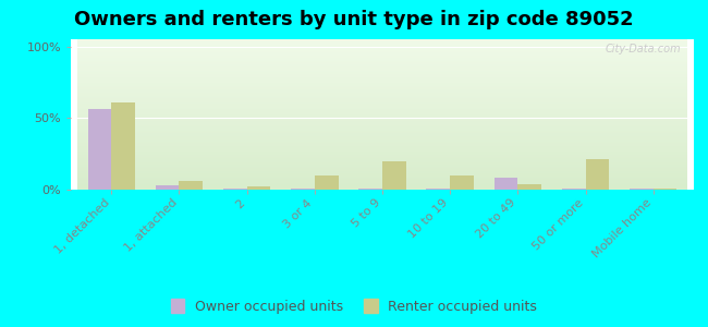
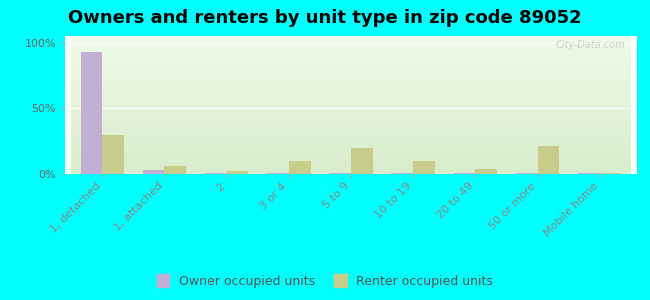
Owner occupied units/1, detached: 56% -> 93%
Renter occupied units/1, detached: 61% -> 30%
Owner occupied units/20 to 49: 8% -> 0%
